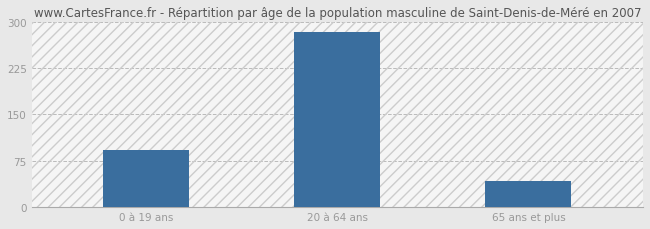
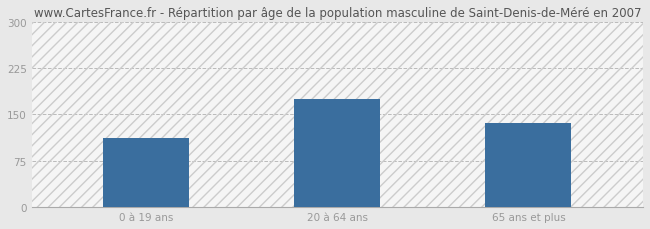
0 à 19 ans: 93 -> 112
20 à 64 ans: 283 -> 174
65 ans et plus: 43 -> 136
